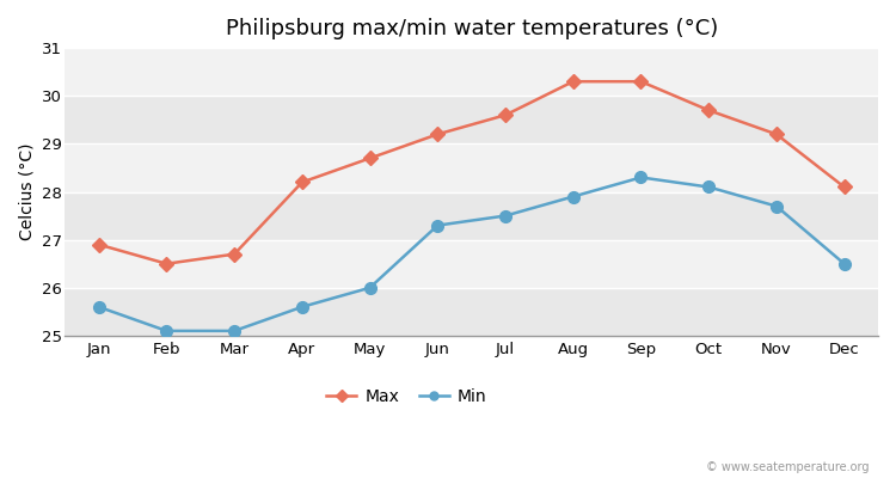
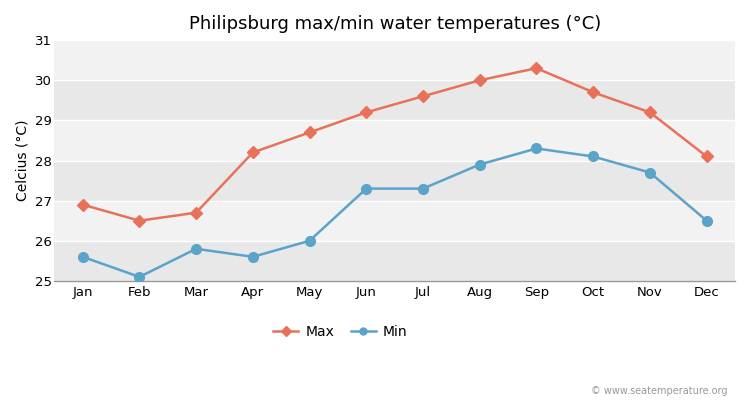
Min/Mar: 25.1 -> 25.8
Min/Jul: 27.5 -> 27.3
Max/Aug: 30.3 -> 30.0
